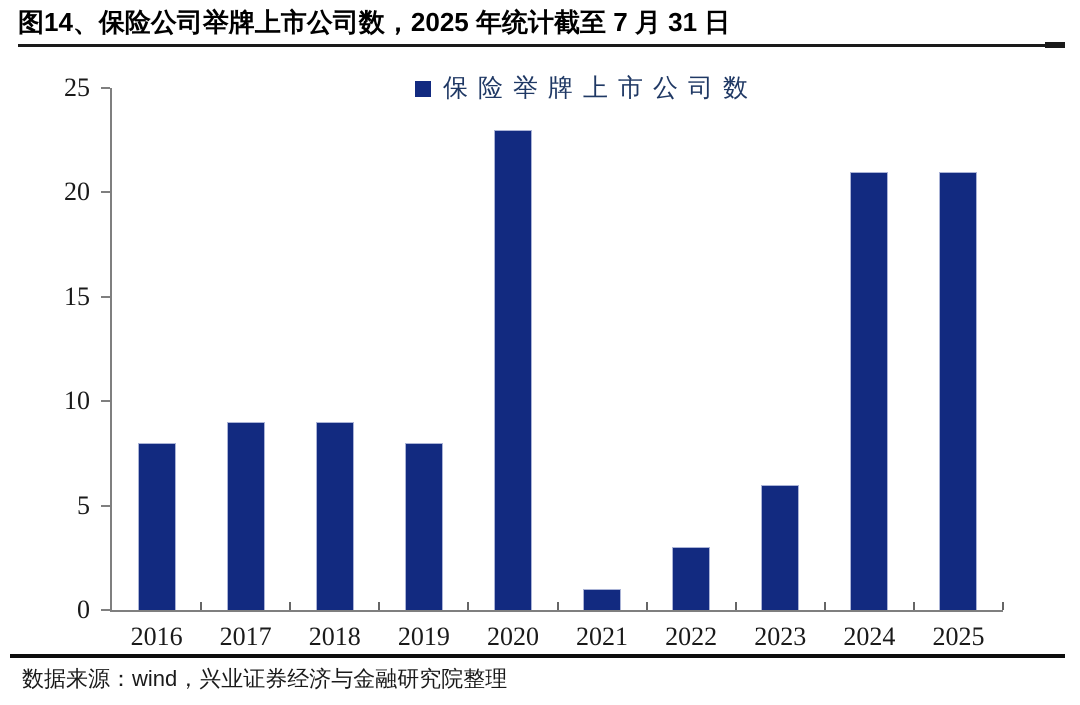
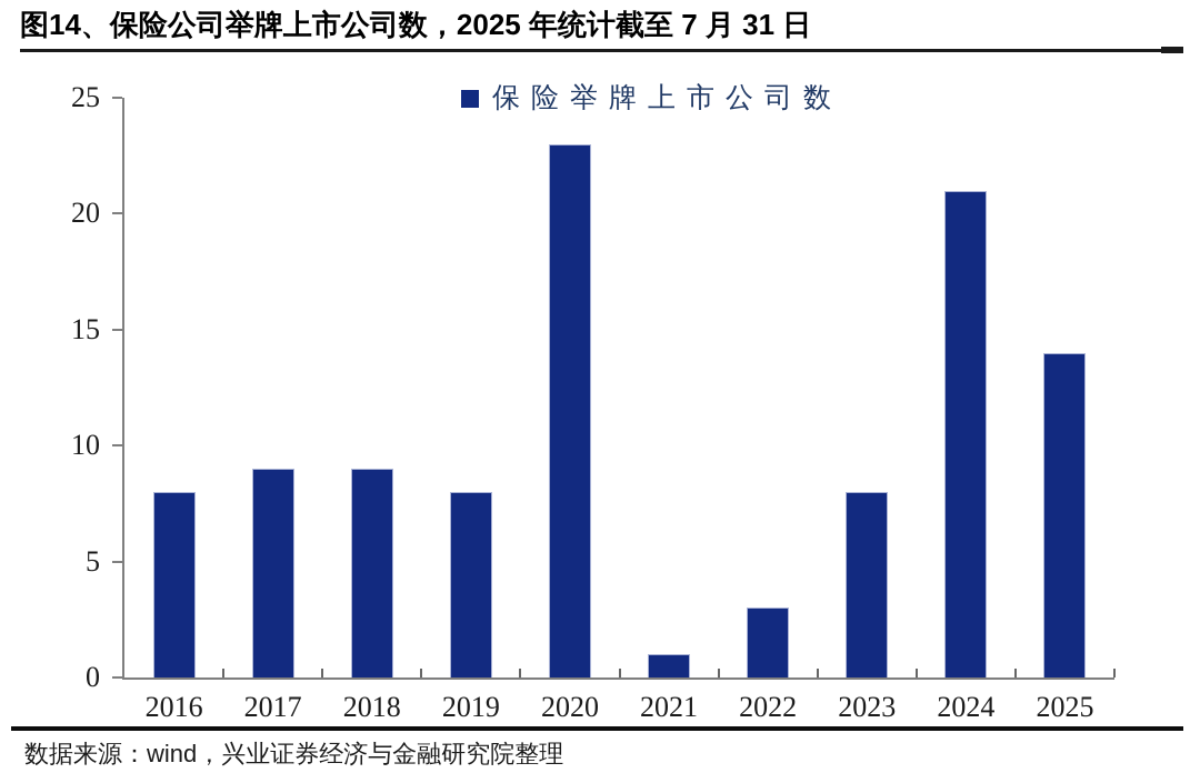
2023: 6 -> 8
2025: 21 -> 14
